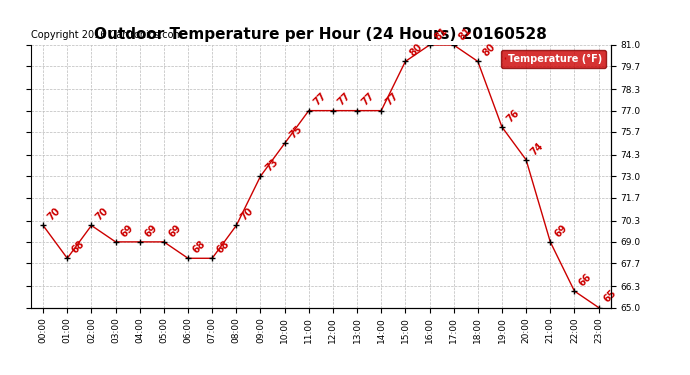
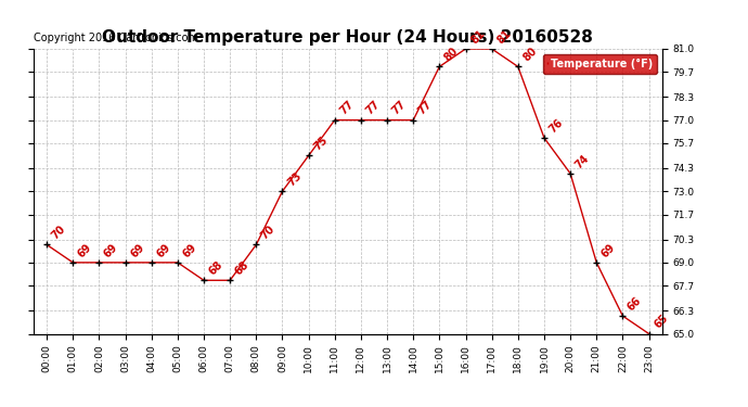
01:00: 68 -> 69
02:00: 70 -> 69
